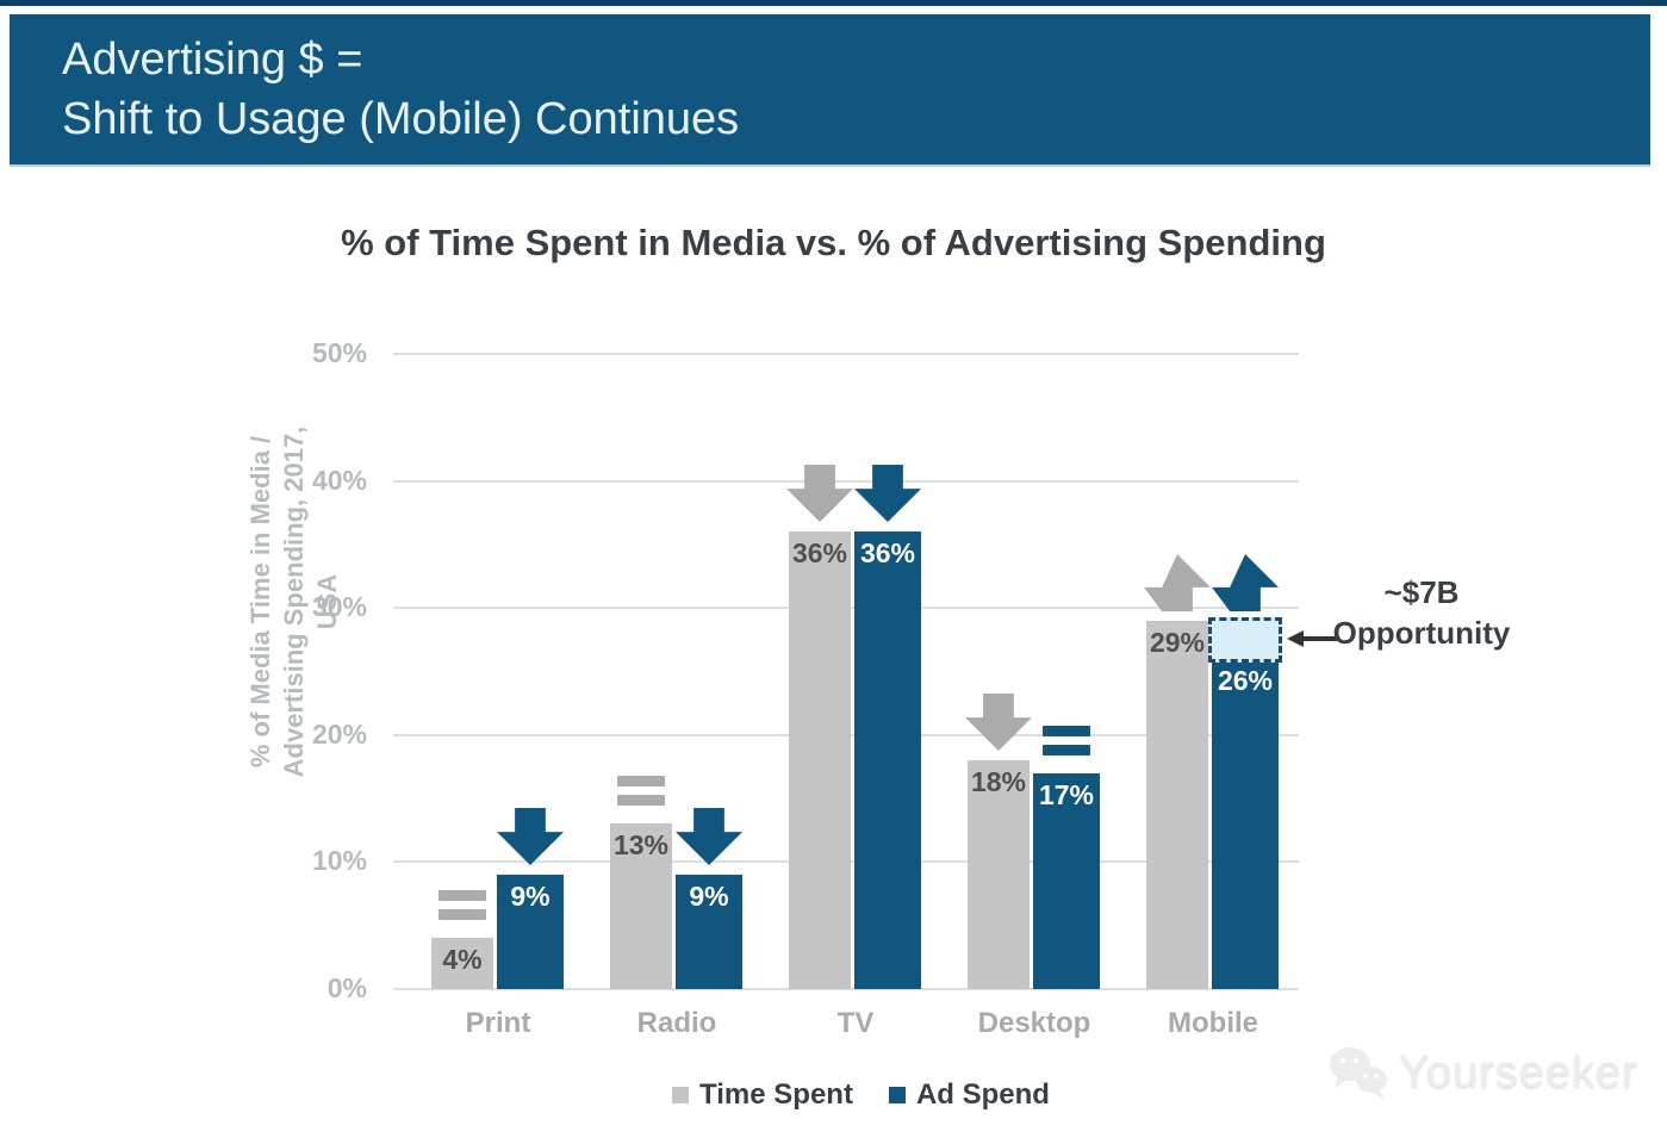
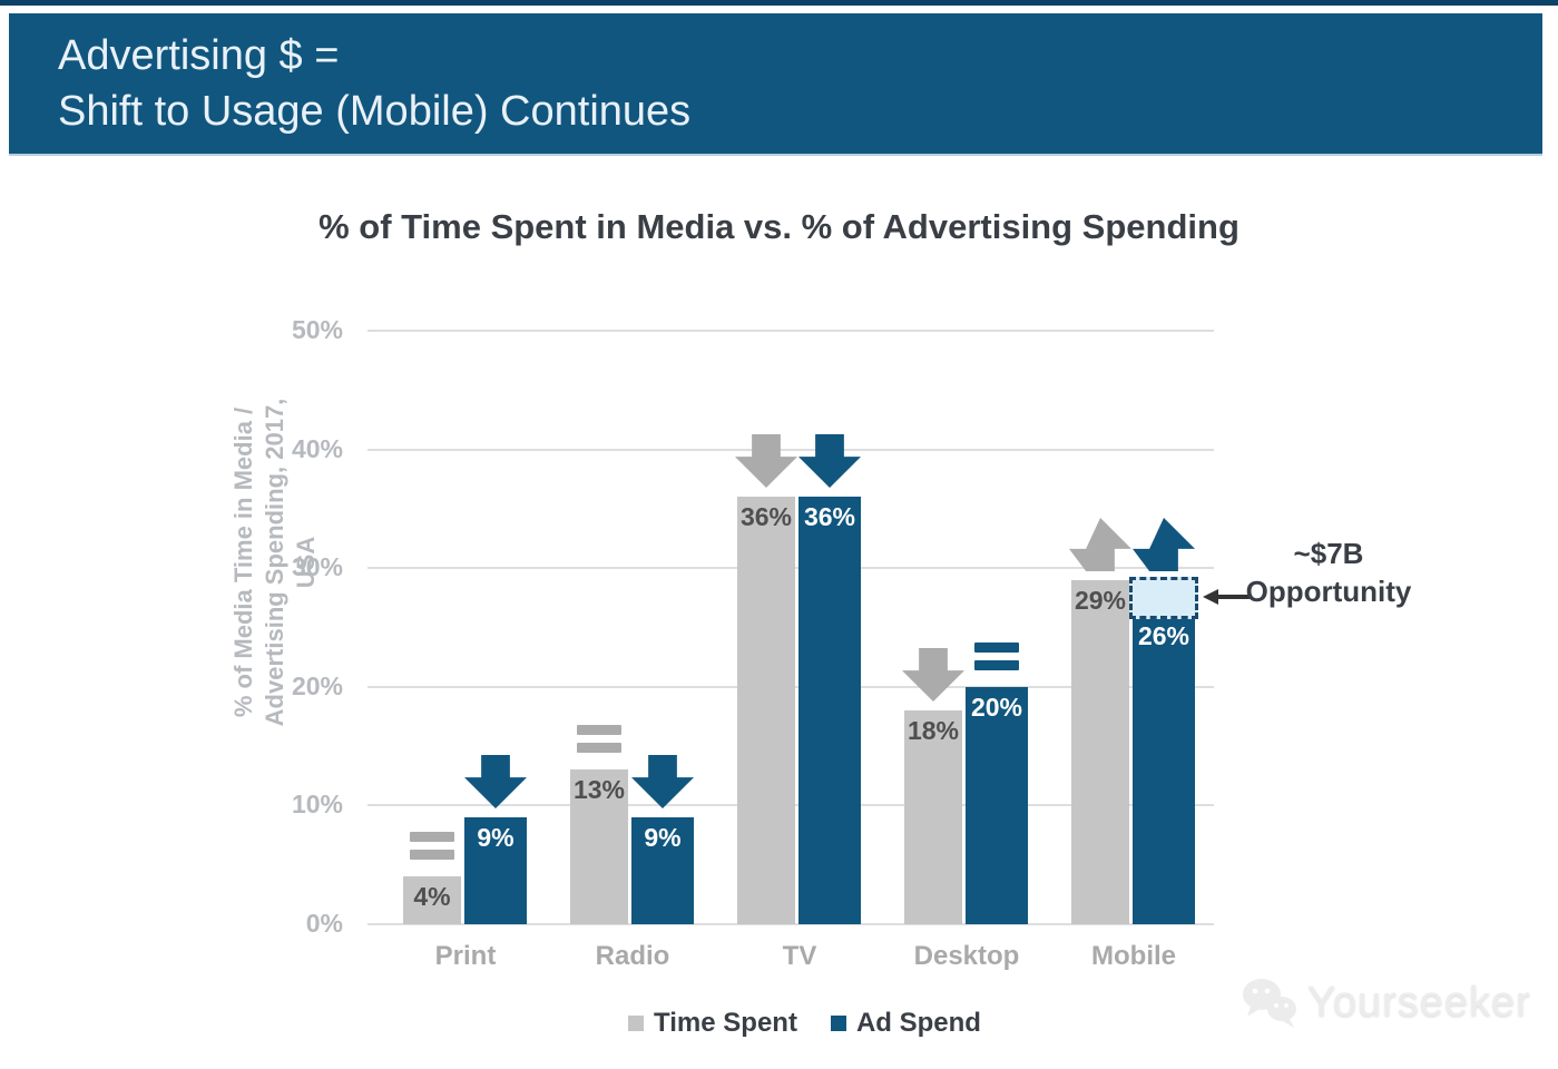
Ad Spend/Desktop: 17% -> 20%
